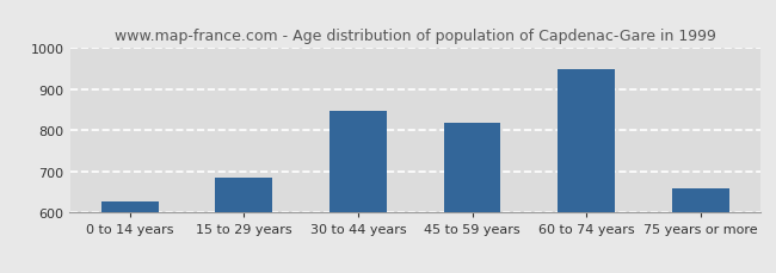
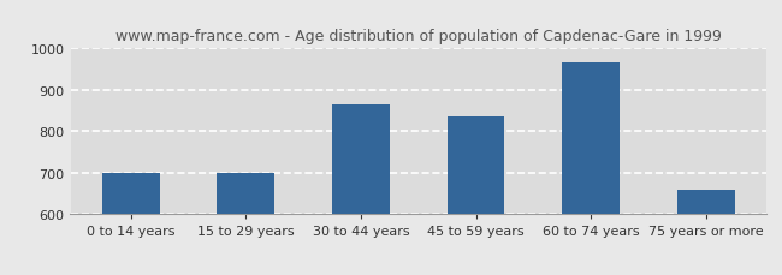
0 to 14 years: 628 -> 700
15 to 29 years: 685 -> 700
30 to 44 years: 848 -> 865
45 to 59 years: 820 -> 835
60 to 74 years: 948 -> 965
